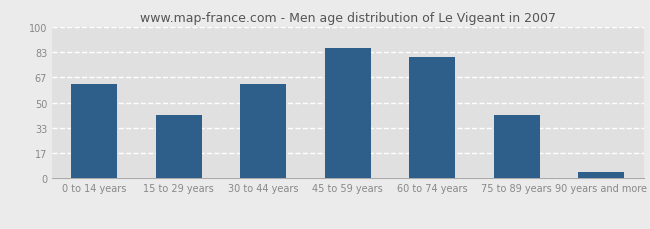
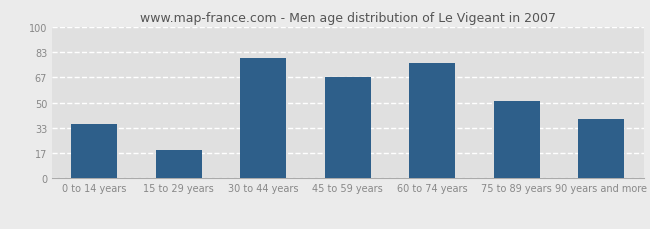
0 to 14 years: 62 -> 36
15 to 29 years: 42 -> 19
30 to 44 years: 62 -> 79
45 to 59 years: 86 -> 67
60 to 74 years: 80 -> 76
75 to 89 years: 42 -> 51
90 years and more: 4 -> 39
